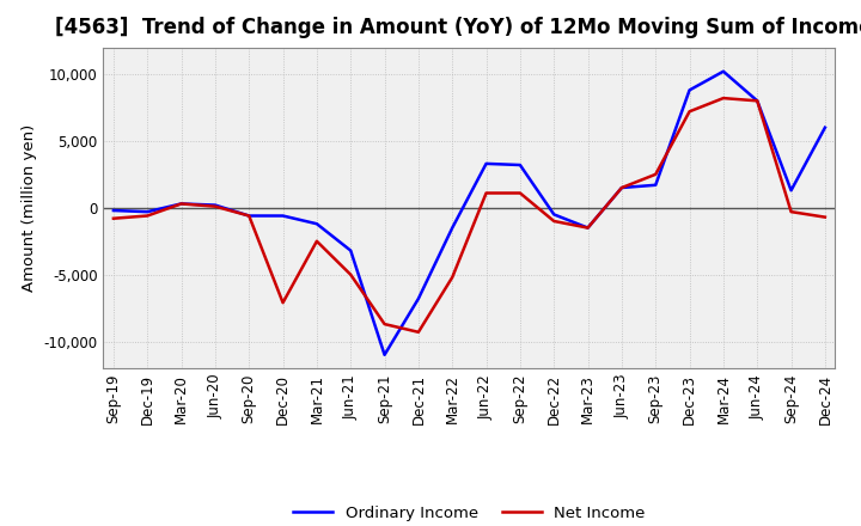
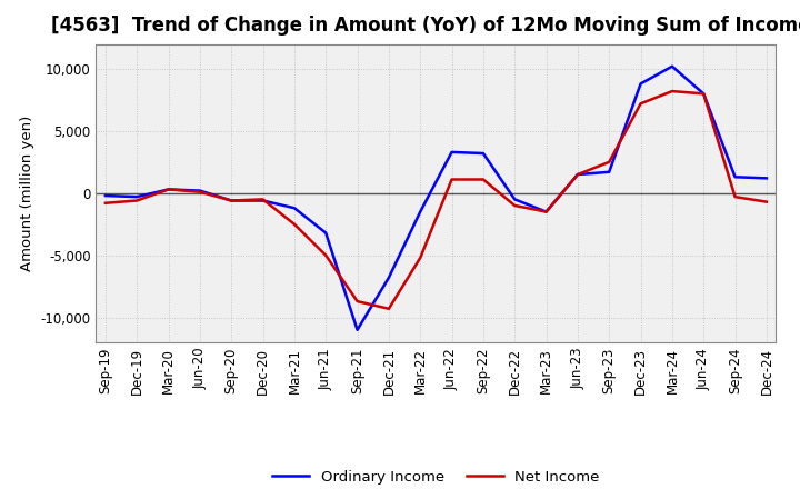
Net Income/Dec-20: -7,100 -> -500
Ordinary Income/Dec-24: 6,000 -> 1,200
